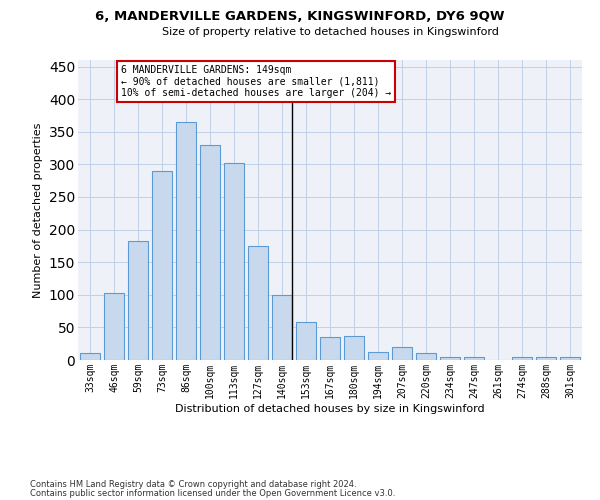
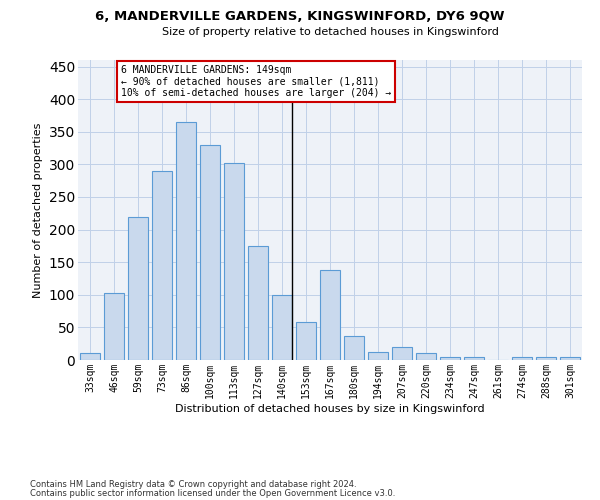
59sqm: 183 -> 220
167sqm: 35 -> 138
